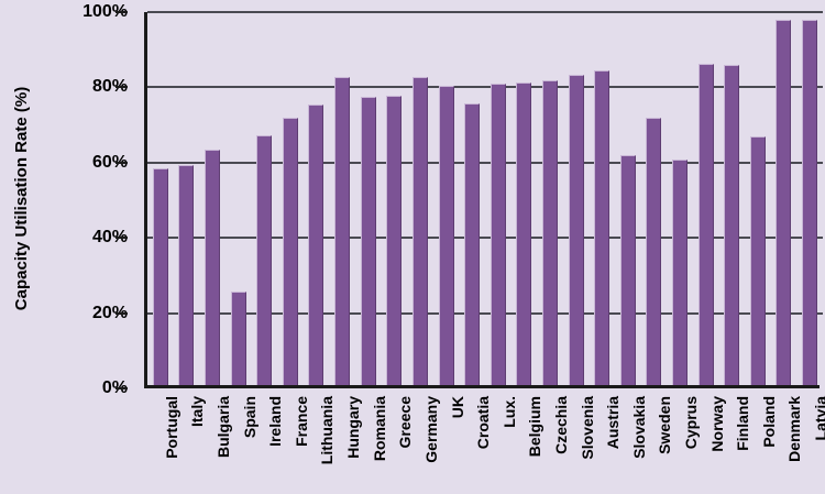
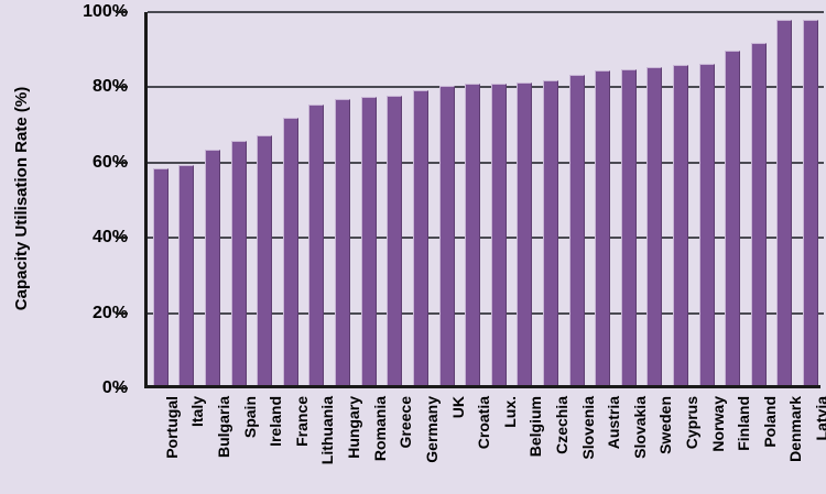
Spain: 25% -> 65%
Hungary: 82% -> 76%
Germany: 82% -> 78%
Croatia: 75% -> 80%
Slovakia: 61% -> 84%
Sweden: 71% -> 84%
Cyprus: 60% -> 85%
Finland: 85% -> 89%
Poland: 66% -> 91%
